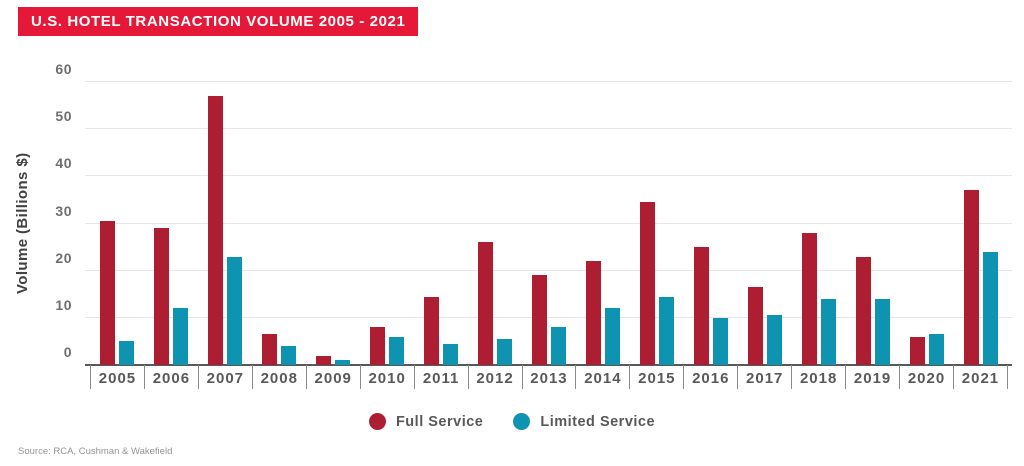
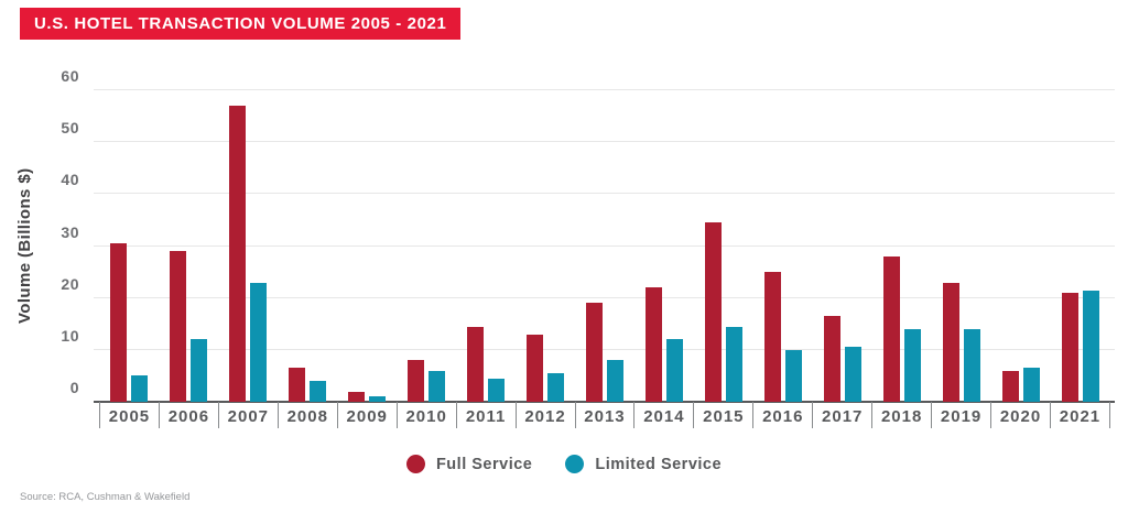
Full Service/2012: 26 -> 13
Full Service/2021: 37 -> 21
Limited Service/2021: 24 -> 22
